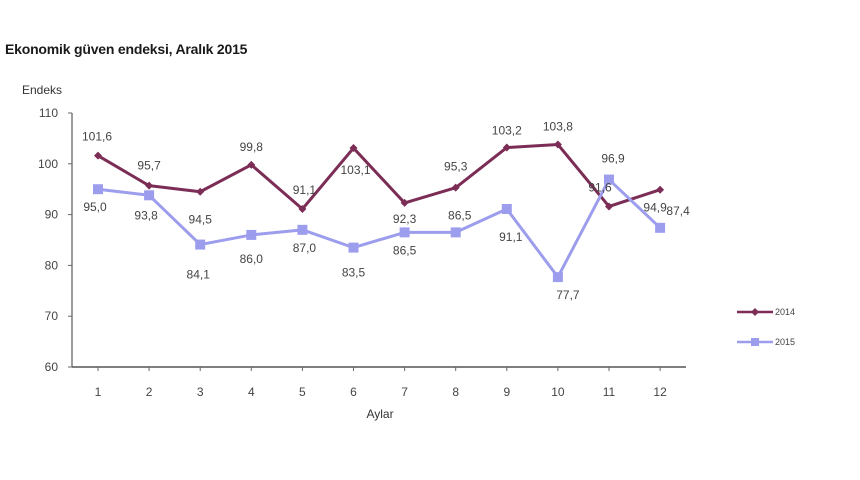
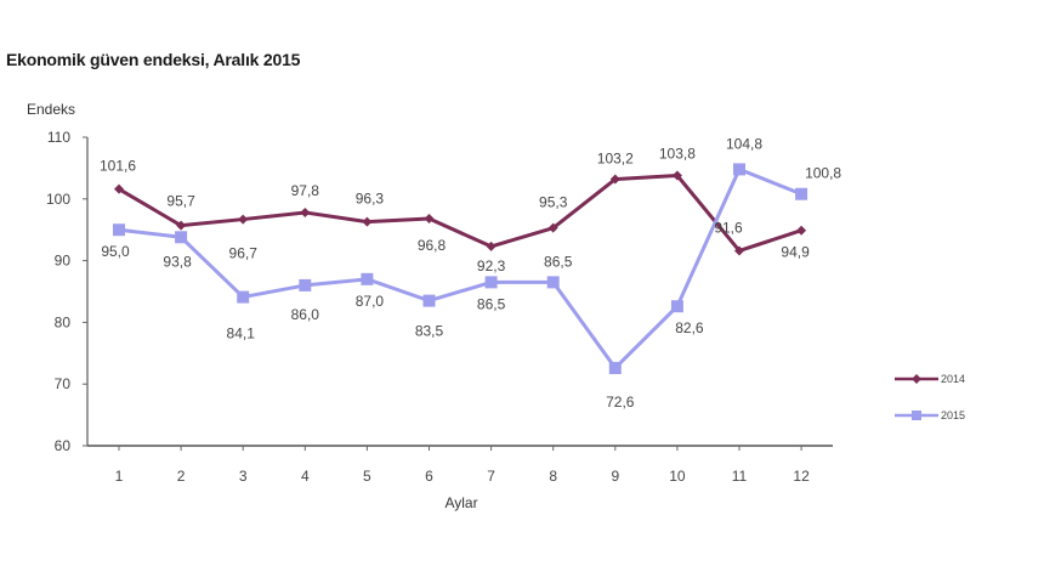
2014/3: 94,5 -> 96,7
2014/4: 99,8 -> 97,8
2014/5: 91,1 -> 96,3
2014/6: 103,1 -> 96,8
2015/9: 91,1 -> 72,6
2015/10: 77,7 -> 82,6
2015/11: 96,9 -> 104,8
2015/12: 87,4 -> 100,8
